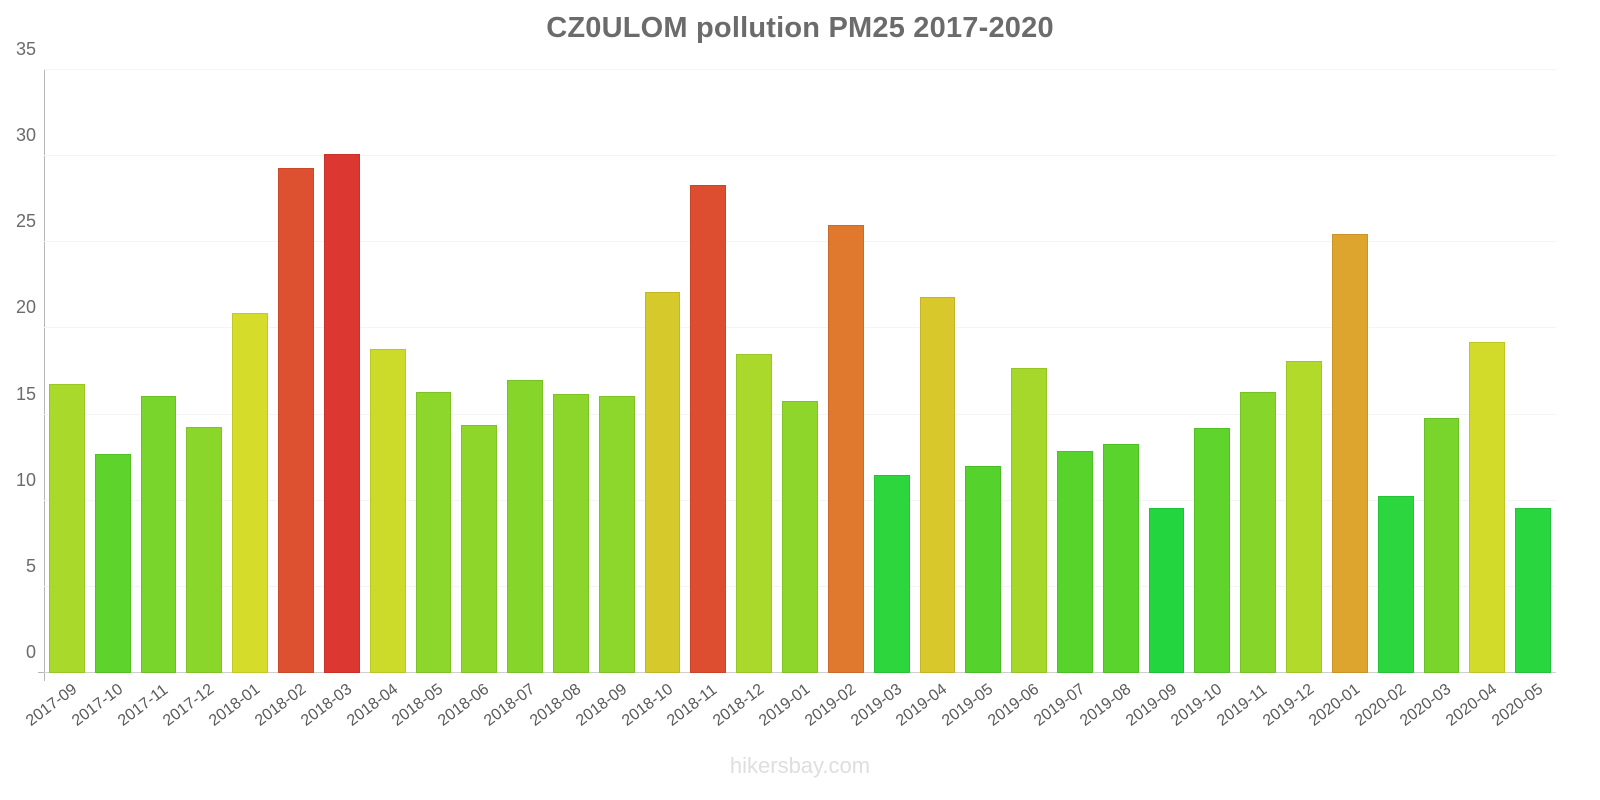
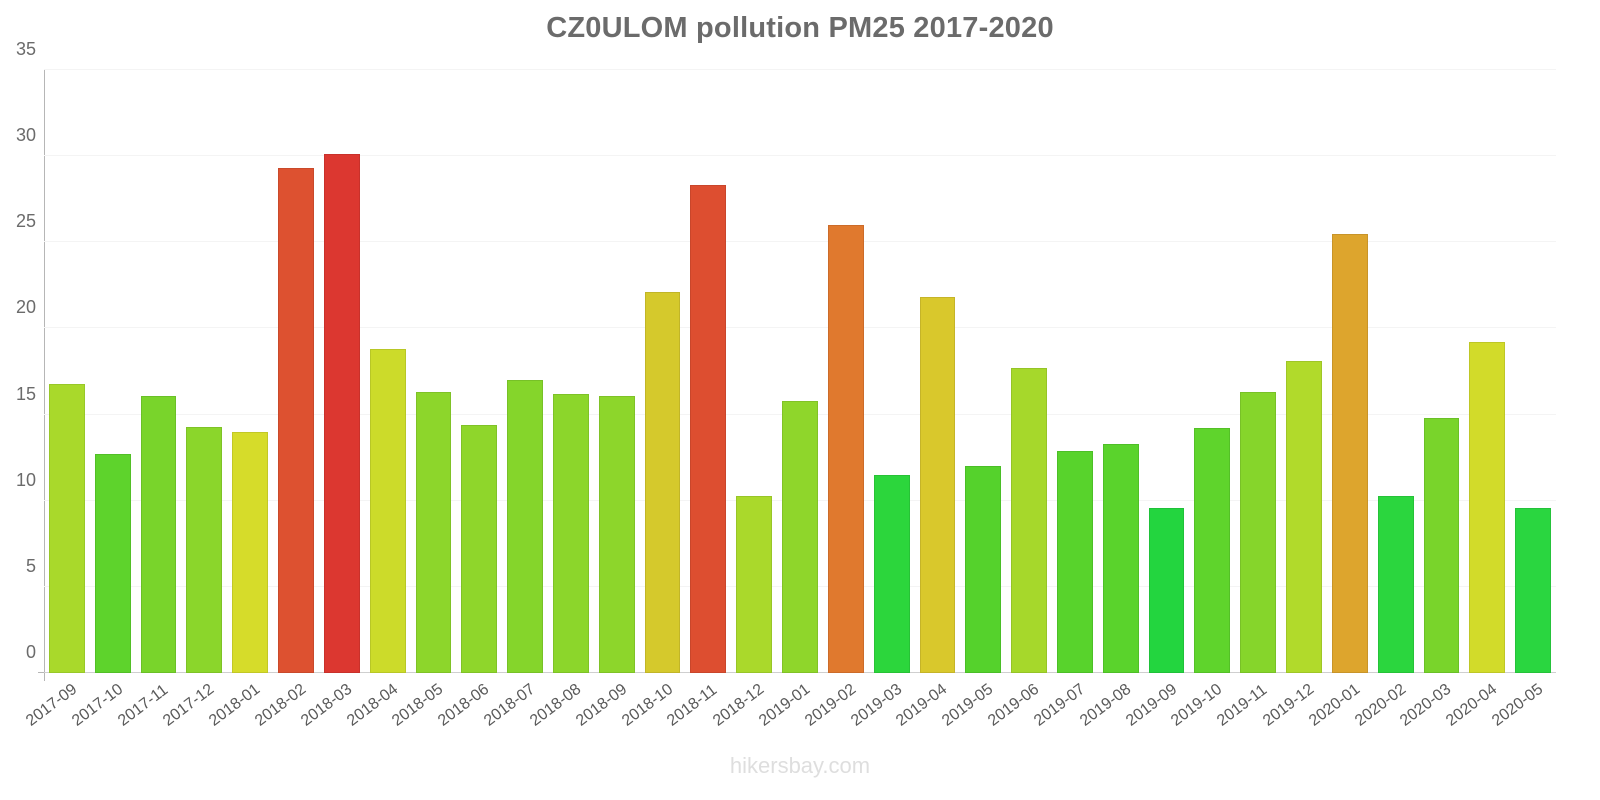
2018-01: 20.9 -> 14.0
2018-12: 18.5 -> 10.3
